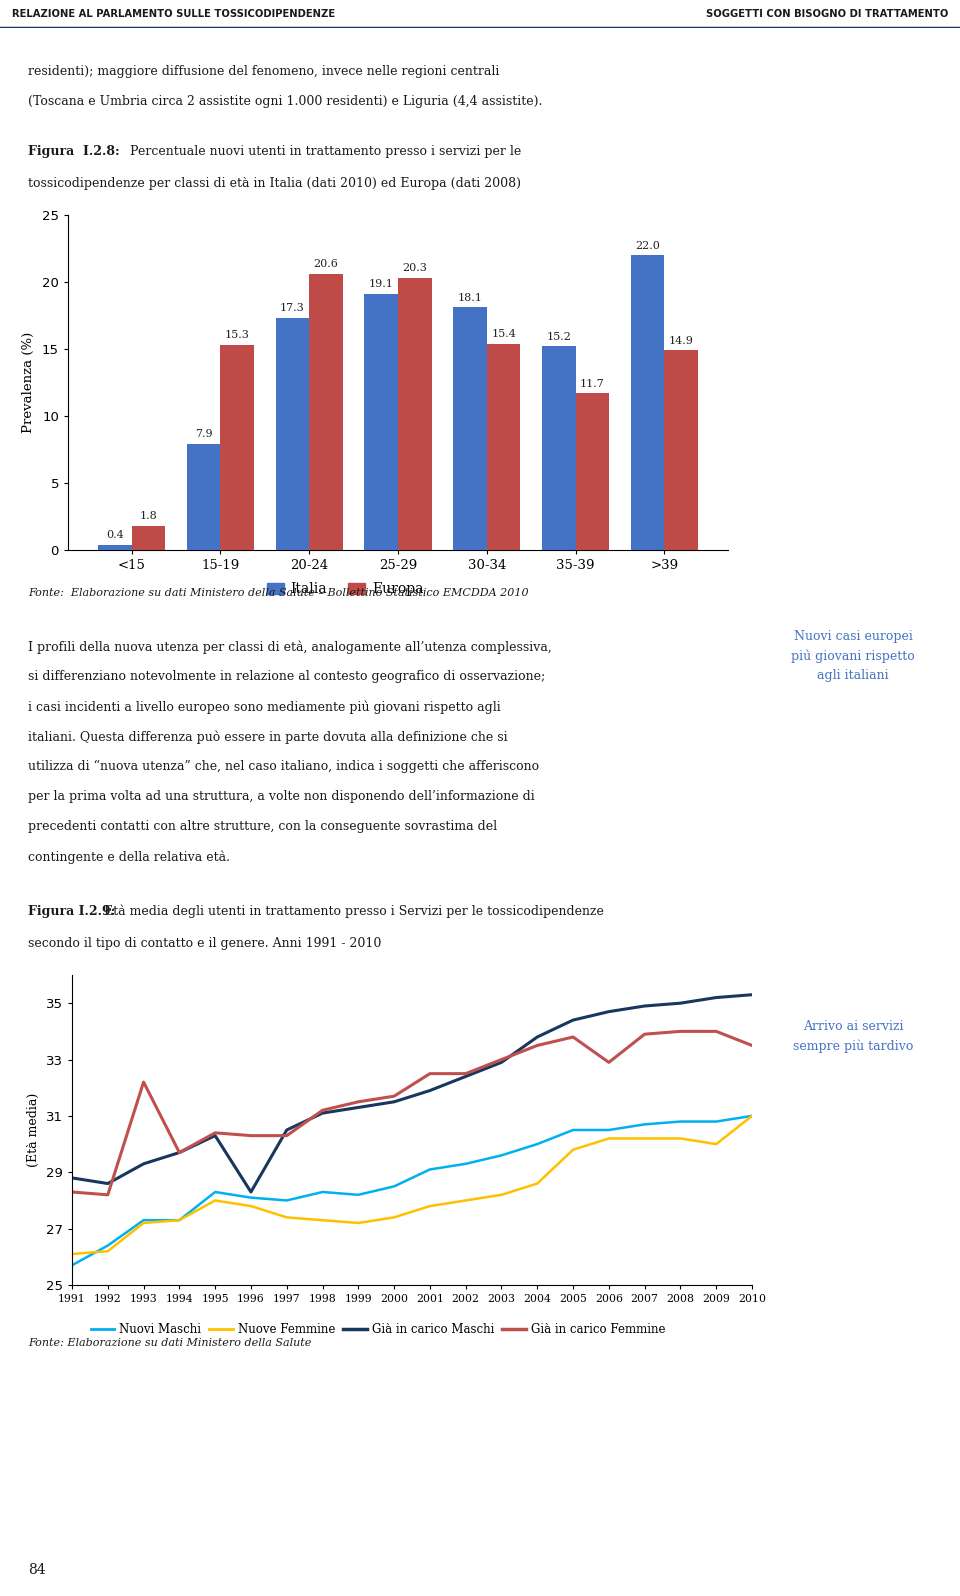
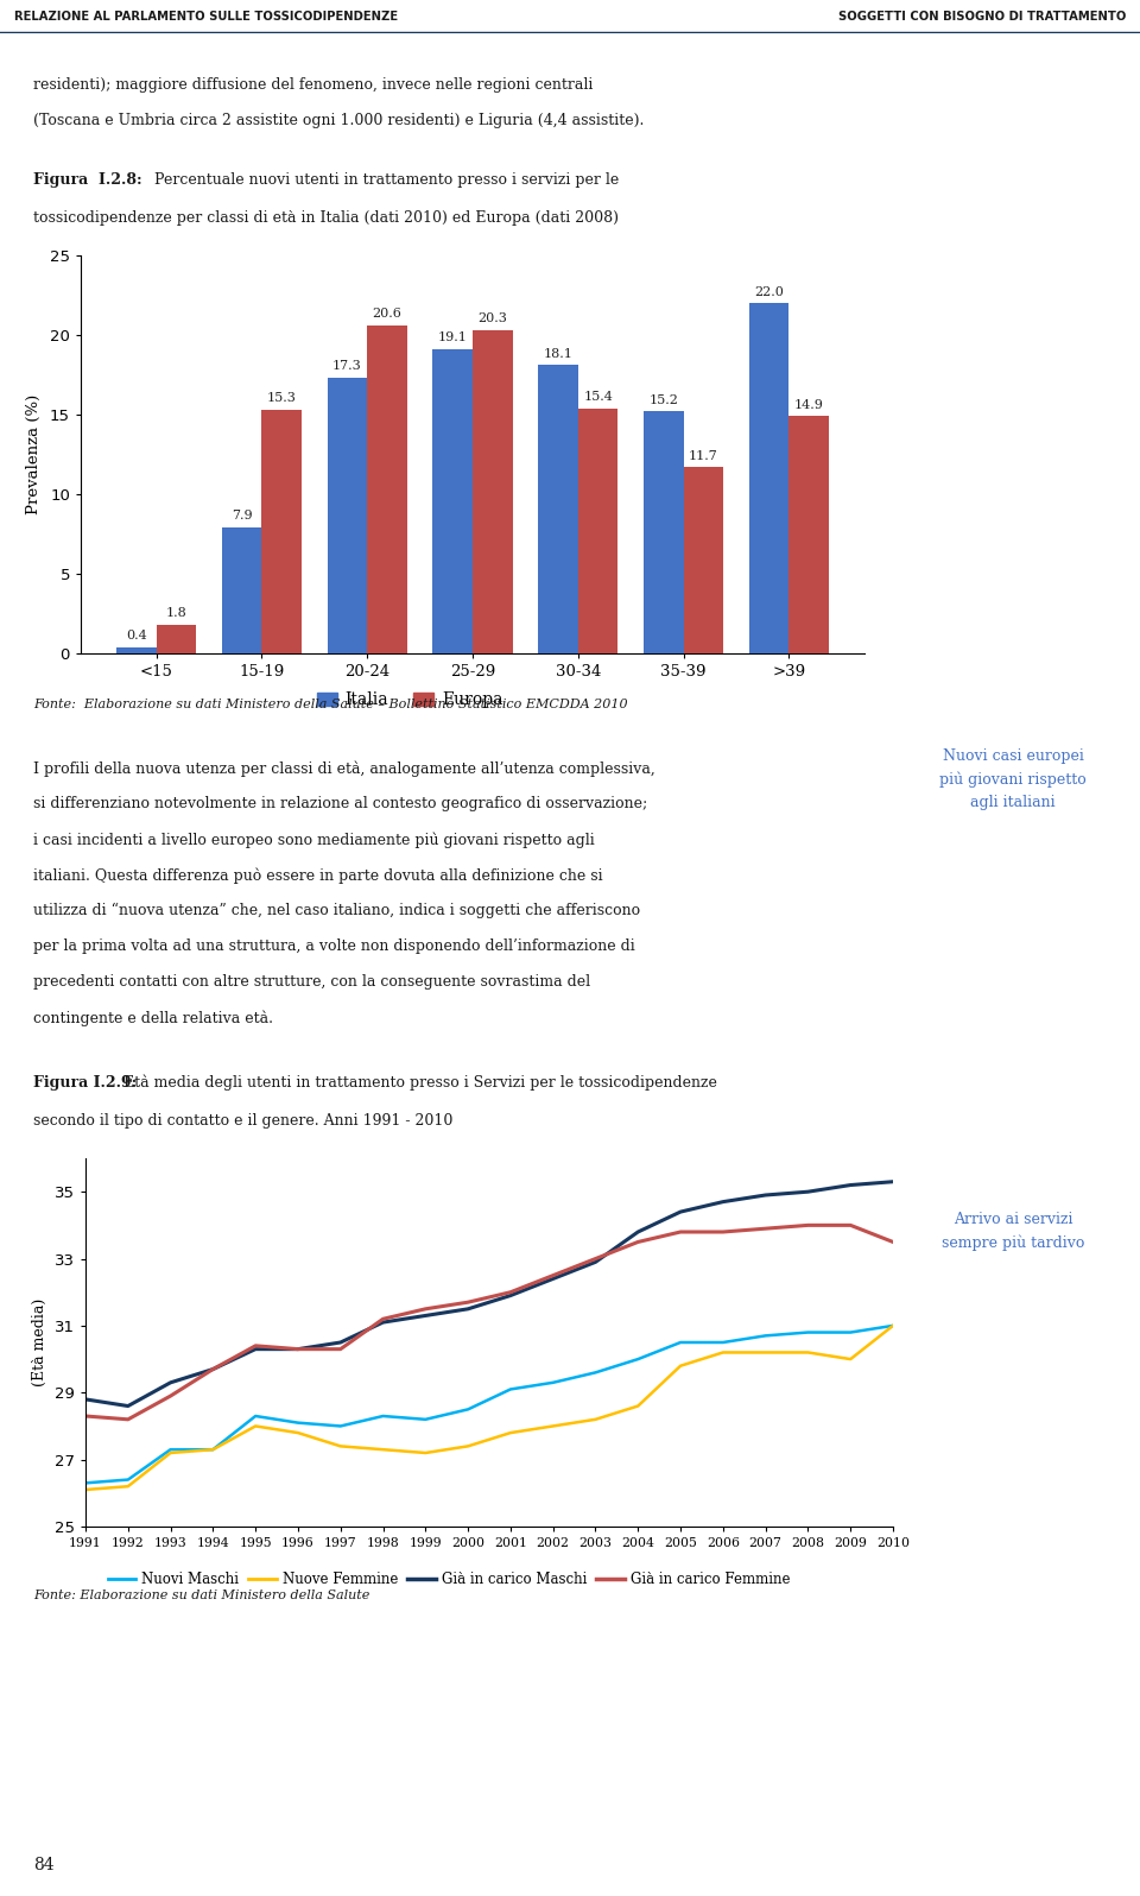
Nuovi Maschi/1991: 25.7 -> 26.3
Già in carico Femmine/1993: 32.2 -> 28.9
Già in carico Maschi/1996: 28.3 -> 30.3
Già in carico Femmine/2001: 32.5 -> 32.0
Già in carico Femmine/2006: 32.9 -> 33.8
